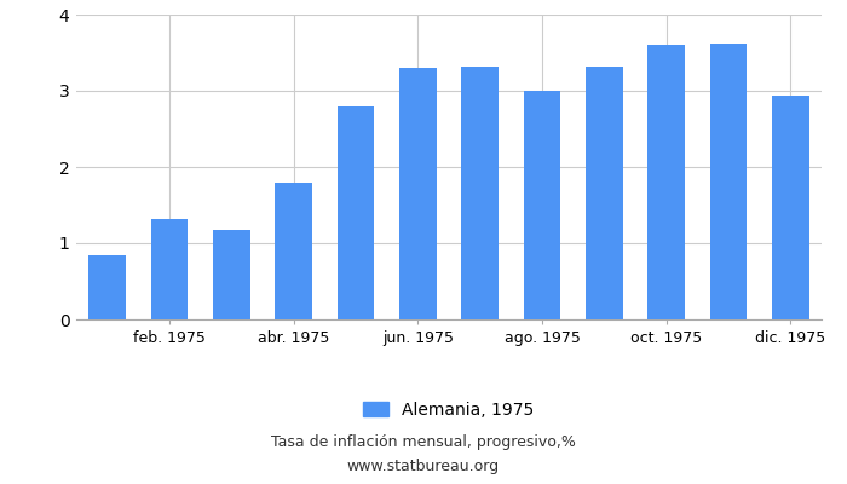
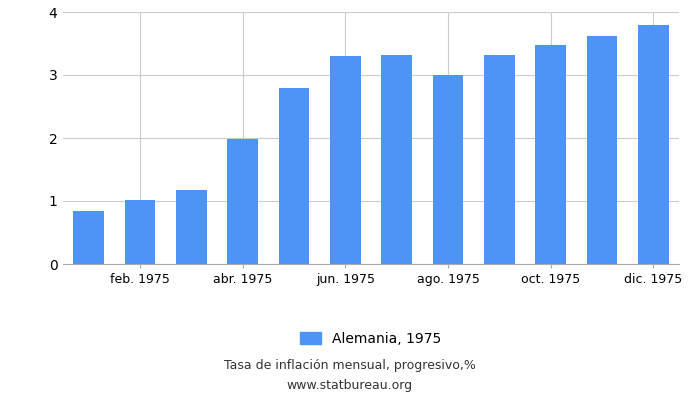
feb. 1975: 1.32 -> 1.01
abr. 1975: 1.80 -> 1.99
oct. 1975: 3.60 -> 3.47
dic. 1975: 2.94 -> 3.79
